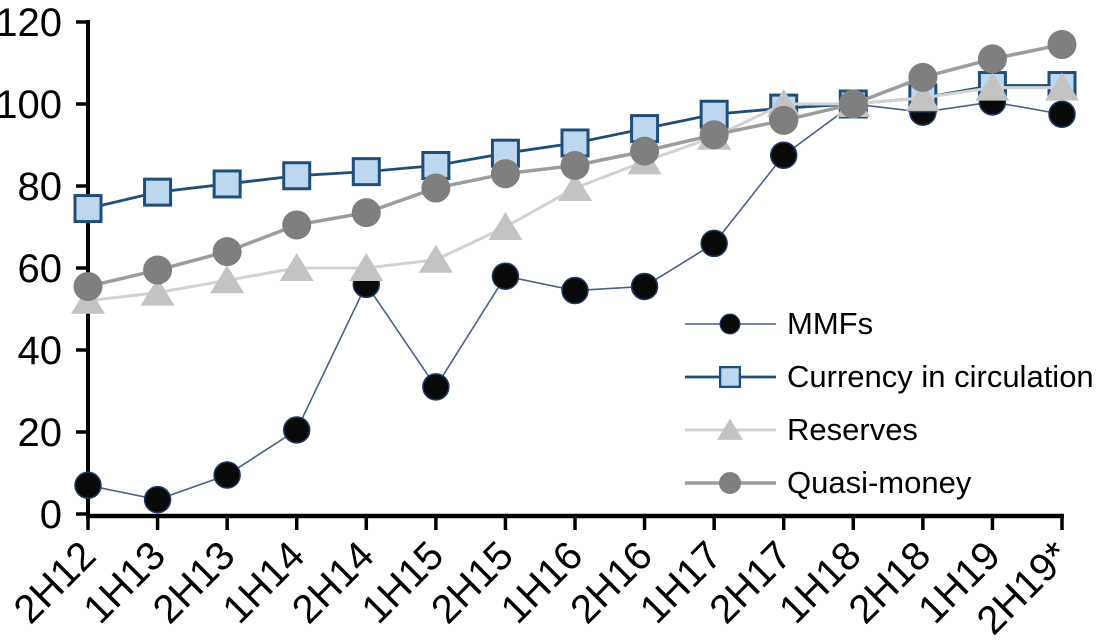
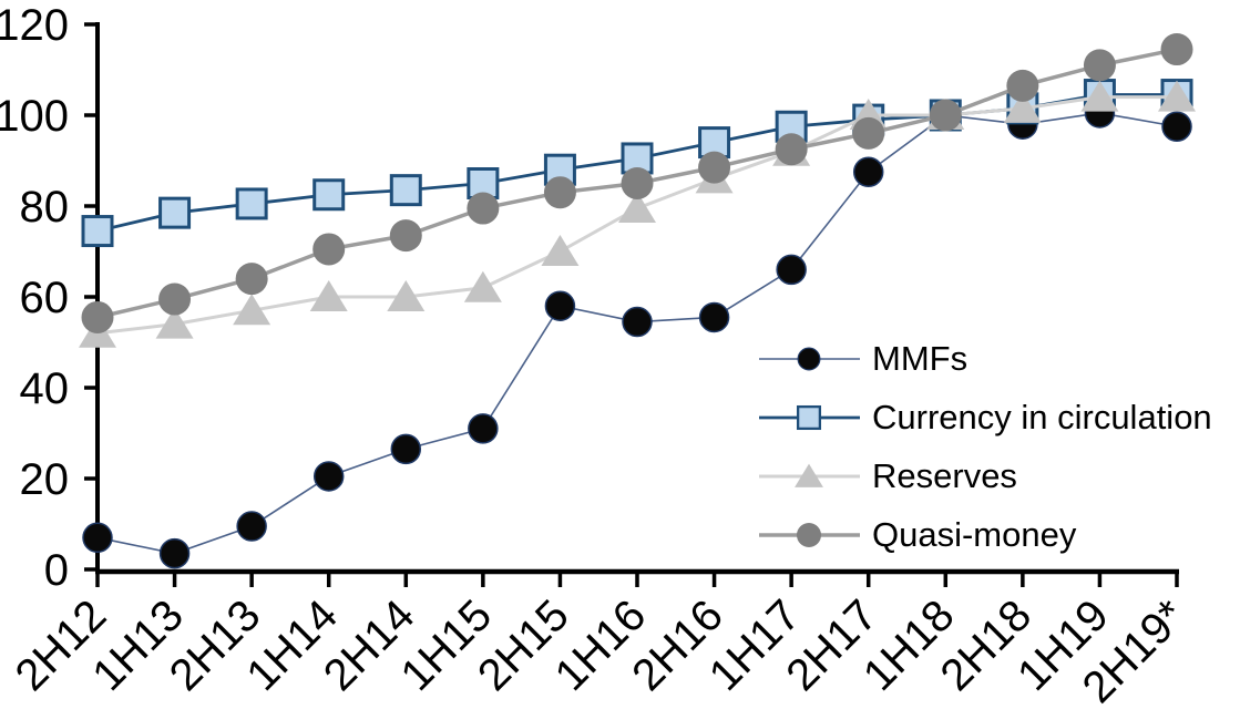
MMFs/2H14: 56 -> 26
